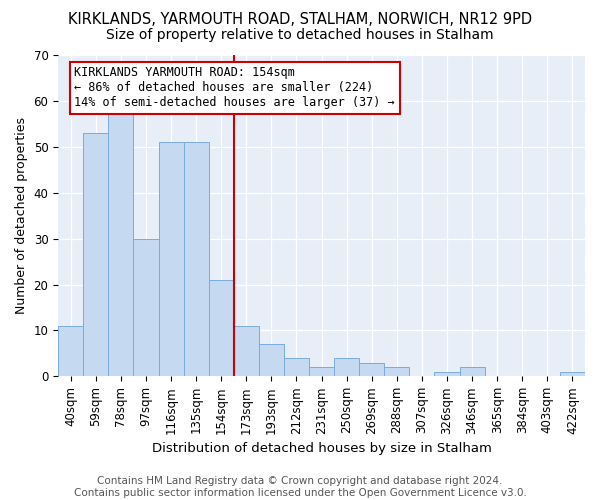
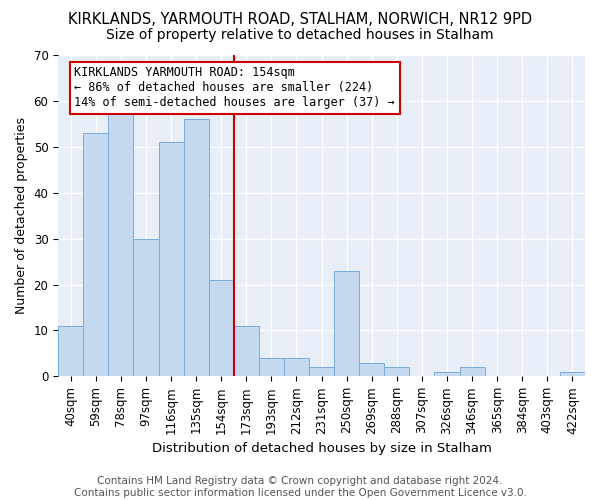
135sqm: 51 -> 56
193sqm: 7 -> 4
250sqm: 4 -> 23
